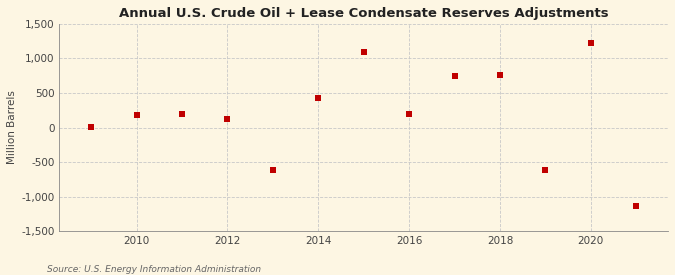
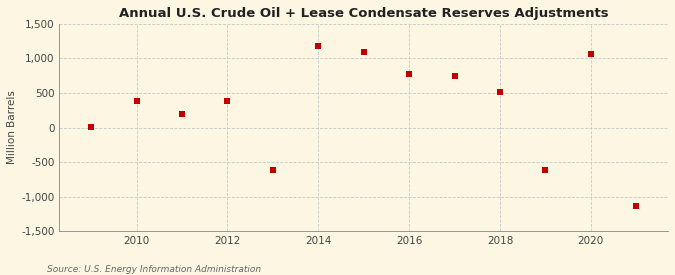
2010: 180 -> 380
2012: 130 -> 380
2014: 430 -> 1,180
2016: 200 -> 780
2018: 760 -> 520
2020: 1,230 -> 1,060
